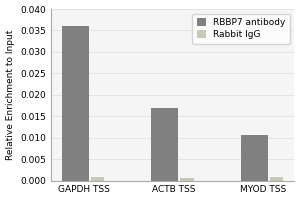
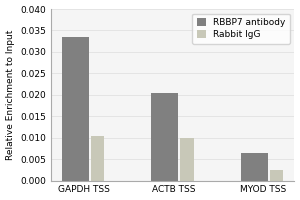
RBBP7 antibody/GAPDH TSS: 0.0360 -> 0.0335
Rabbit IgG/GAPDH TSS: 0.0008 -> 0.0105
RBBP7 antibody/ACTB TSS: 0.0170 -> 0.0205
Rabbit IgG/ACTB TSS: 0.0007 -> 0.0100
RBBP7 antibody/MYOD TSS: 0.0106 -> 0.0065
Rabbit IgG/MYOD TSS: 0.0008 -> 0.0025
